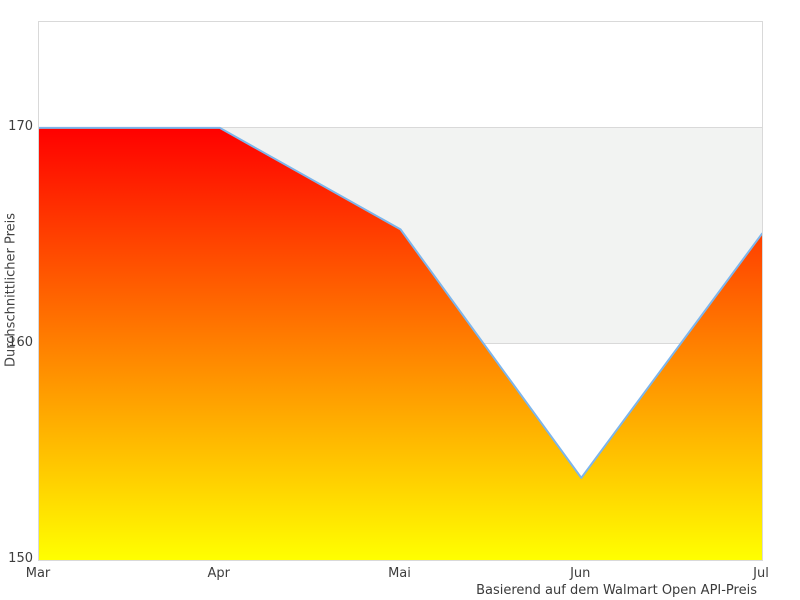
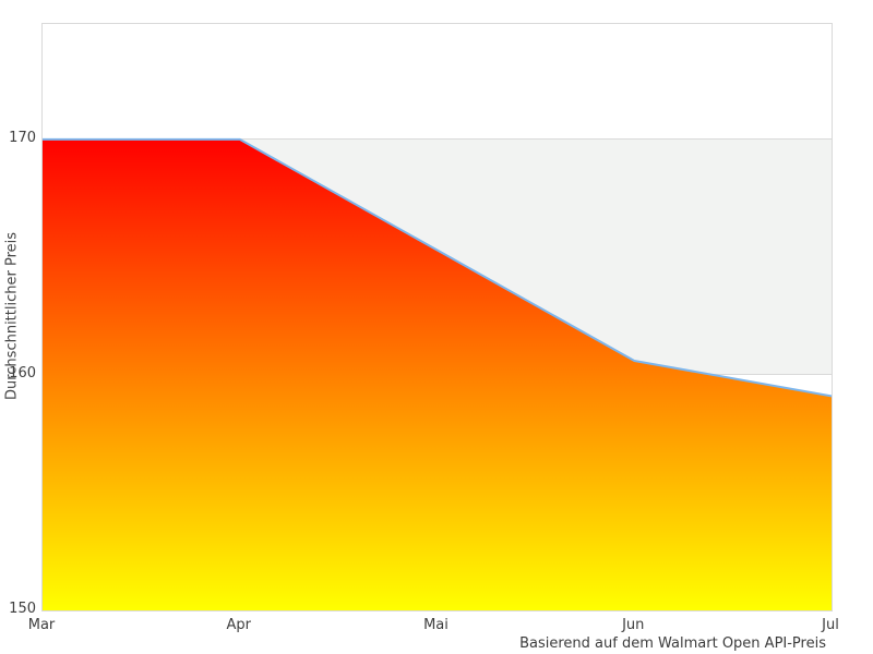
Jun: 153.8 -> 160.6
Jul: 165.1 -> 159.1
